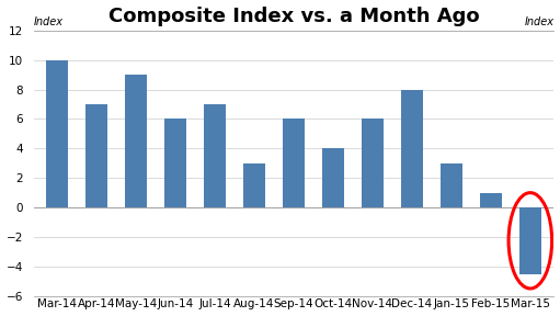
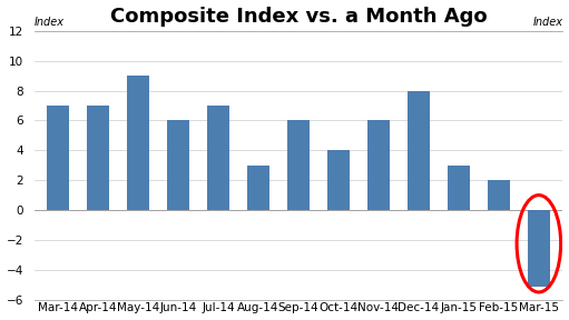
Mar-14: 10.0 -> 7.0
Feb-15: 1.0 -> 2.0
Mar-15: -4.5 -> -5.1
